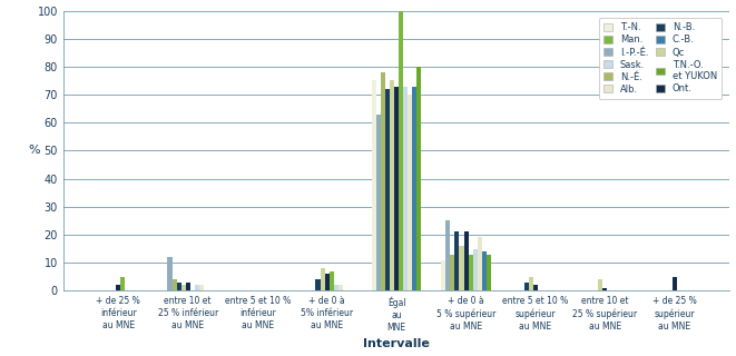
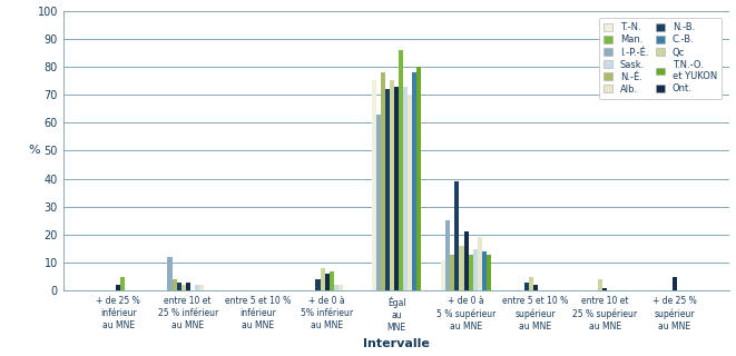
Man./Égal au MNE: 100 -> 86
C.-B./Égal au MNE: 73 -> 78
N.-B./+ de 0 à 5 % supérieur au MNE: 21 -> 39
